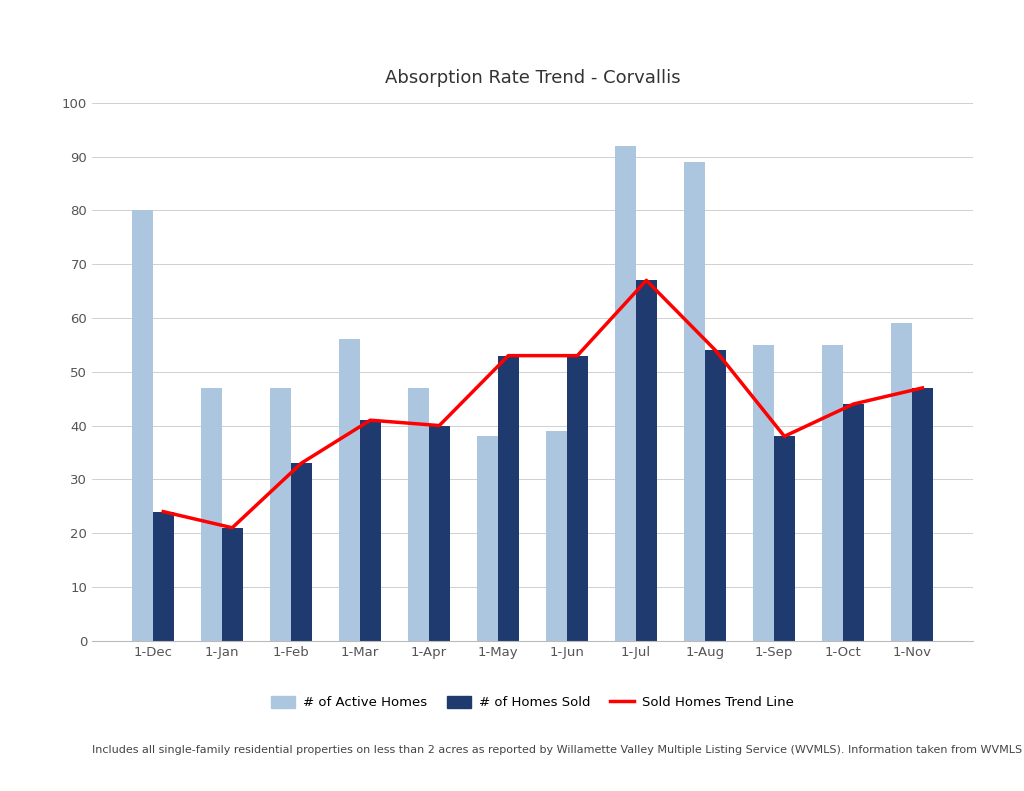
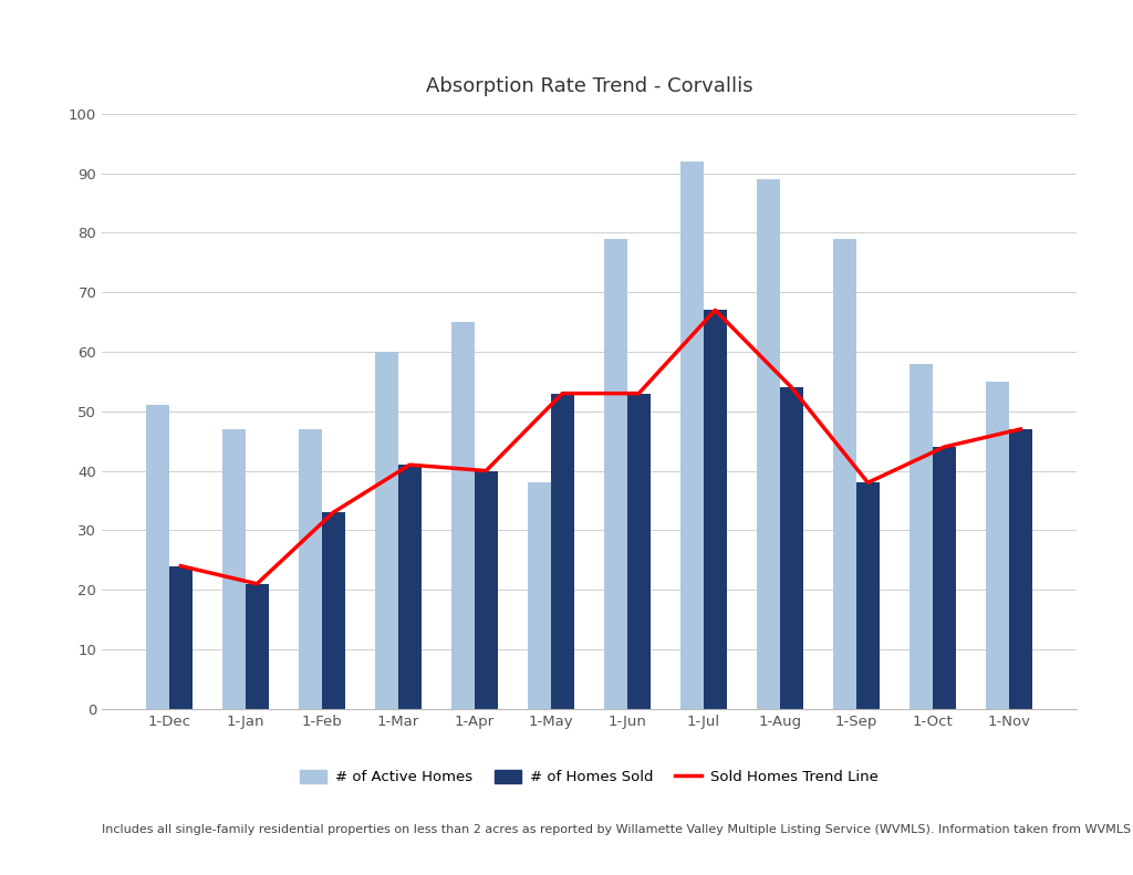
# of Active Homes/1-Dec: 80 -> 51
# of Active Homes/1-Mar: 56 -> 60
# of Active Homes/1-Apr: 47 -> 65
# of Active Homes/1-Jun: 39 -> 79
# of Active Homes/1-Sep: 55 -> 79
# of Active Homes/1-Oct: 55 -> 58
# of Active Homes/1-Nov: 59 -> 55
